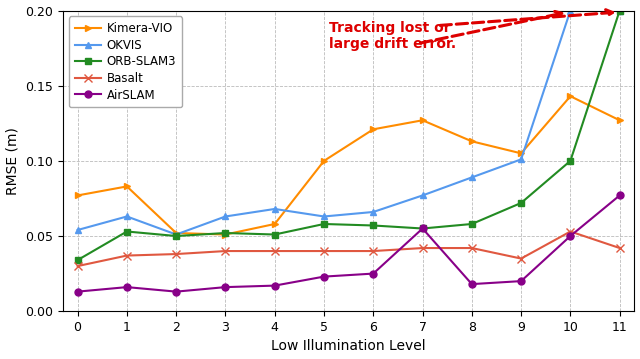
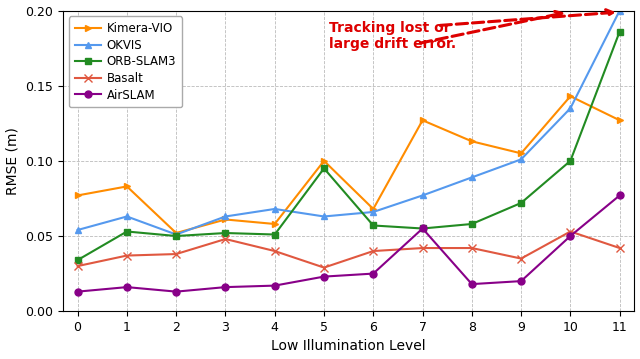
Kimera-VIO/3: 0.051 -> 0.061
Basalt/3: 0.040 -> 0.048
ORB-SLAM3/5: 0.058 -> 0.095
Basalt/5: 0.040 -> 0.029
Kimera-VIO/6: 0.121 -> 0.068
OKVIS/10: 0.200 -> 0.135
ORB-SLAM3/11: 0.200 -> 0.186
